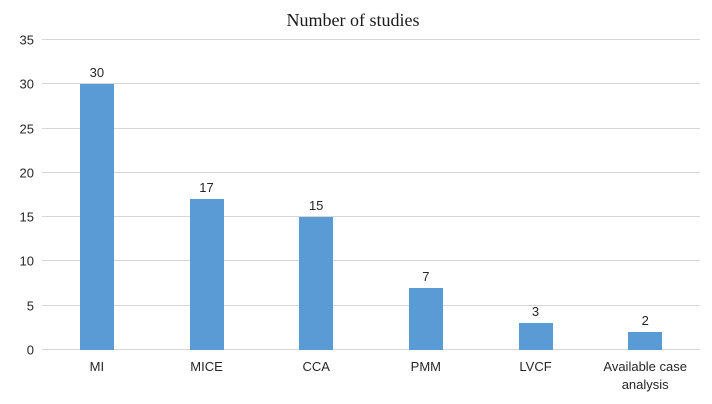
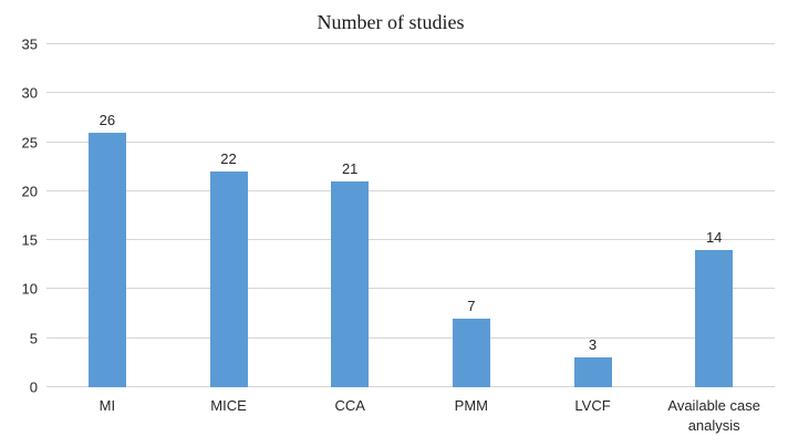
MI: 30 -> 26
MICE: 17 -> 22
CCA: 15 -> 21
Available case analysis: 2 -> 14
